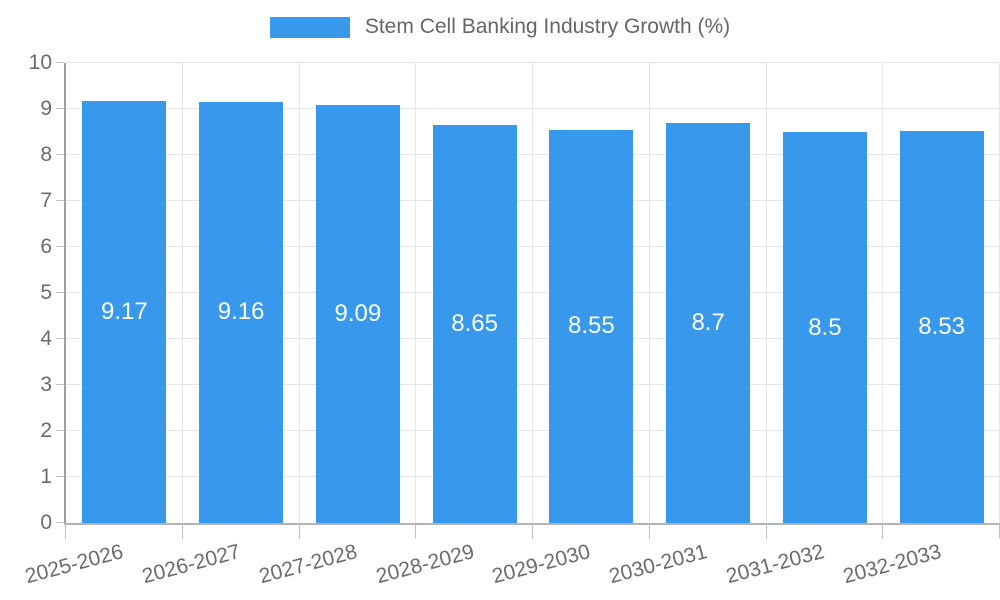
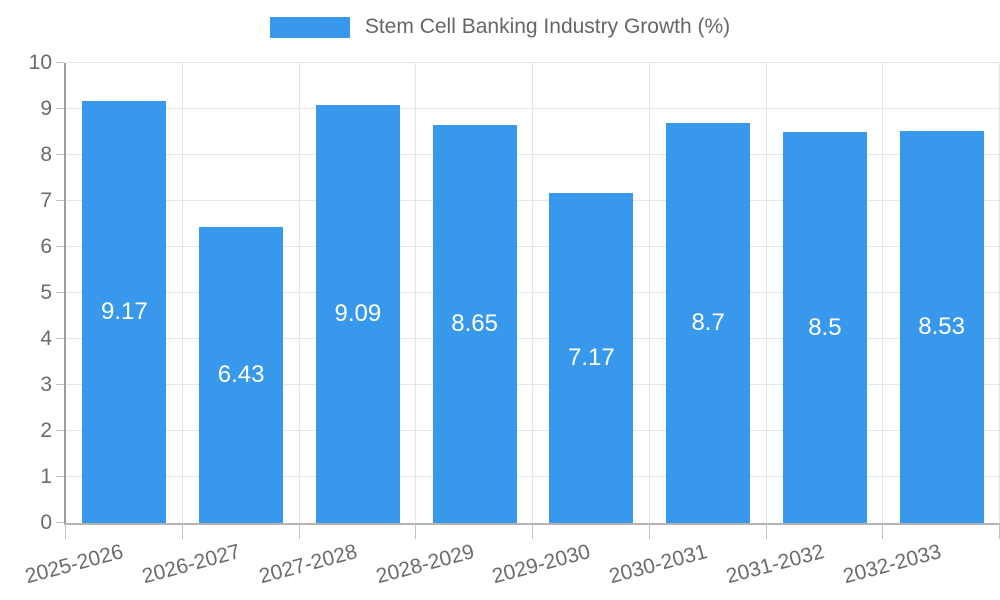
2026-2027: 9.16 -> 6.43
2029-2030: 8.55 -> 7.17
